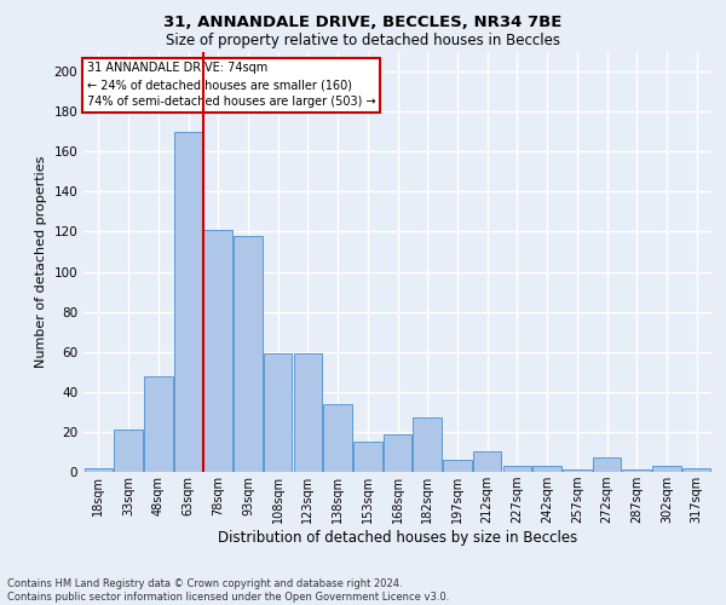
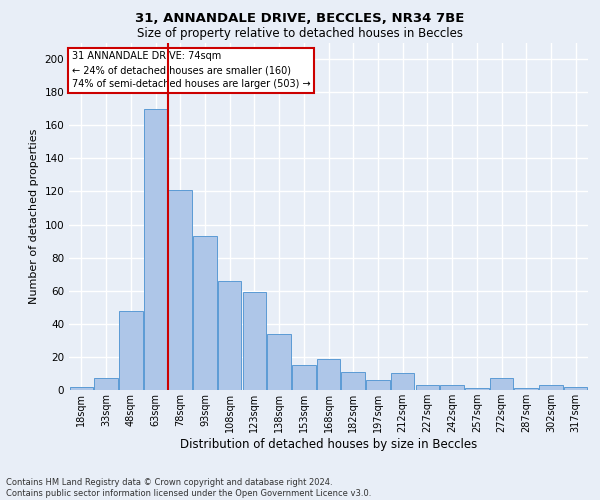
33sqm: 21 -> 7
93sqm: 118 -> 93
108sqm: 59 -> 66
182sqm: 27 -> 11
